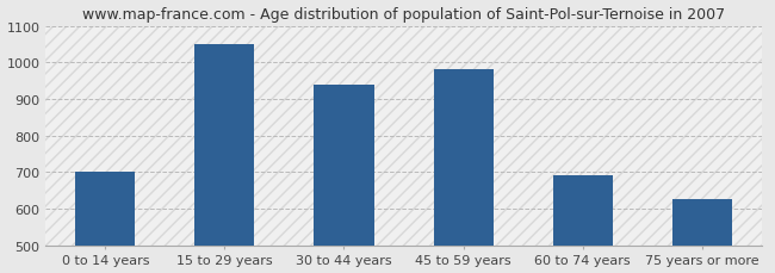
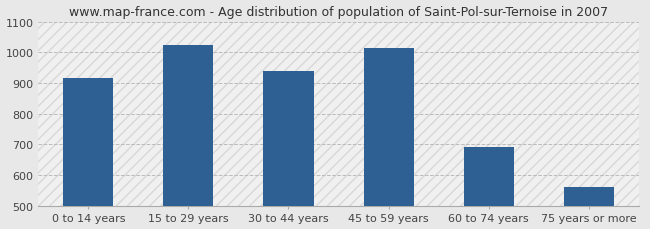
0 to 14 years: 700 -> 915
15 to 29 years: 1050 -> 1022
45 to 59 years: 980 -> 1015
75 years or more: 625 -> 562
